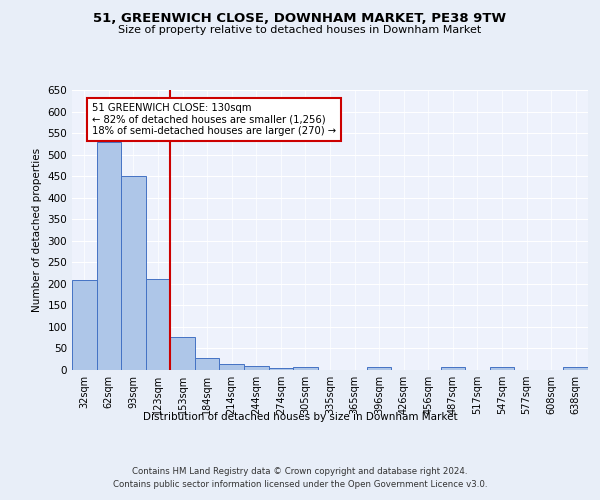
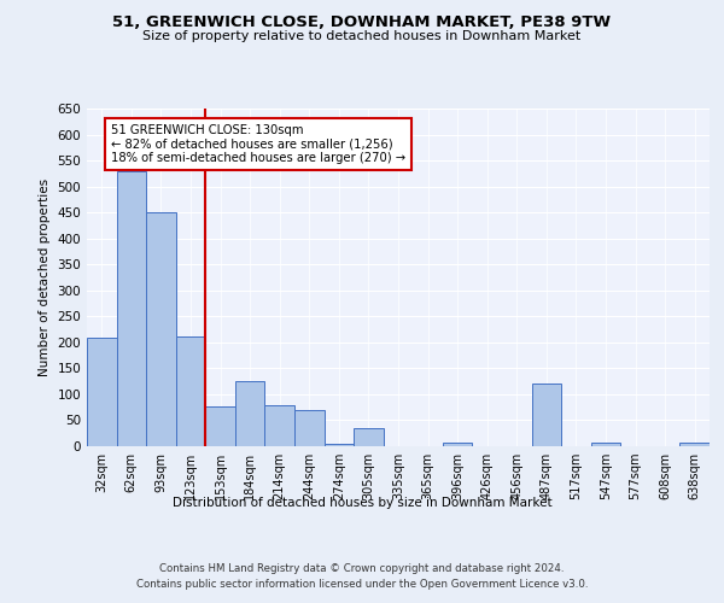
184sqm: 27 -> 125
214sqm: 15 -> 80
244sqm: 10 -> 70
305sqm: 7 -> 35
487sqm: 7 -> 120
